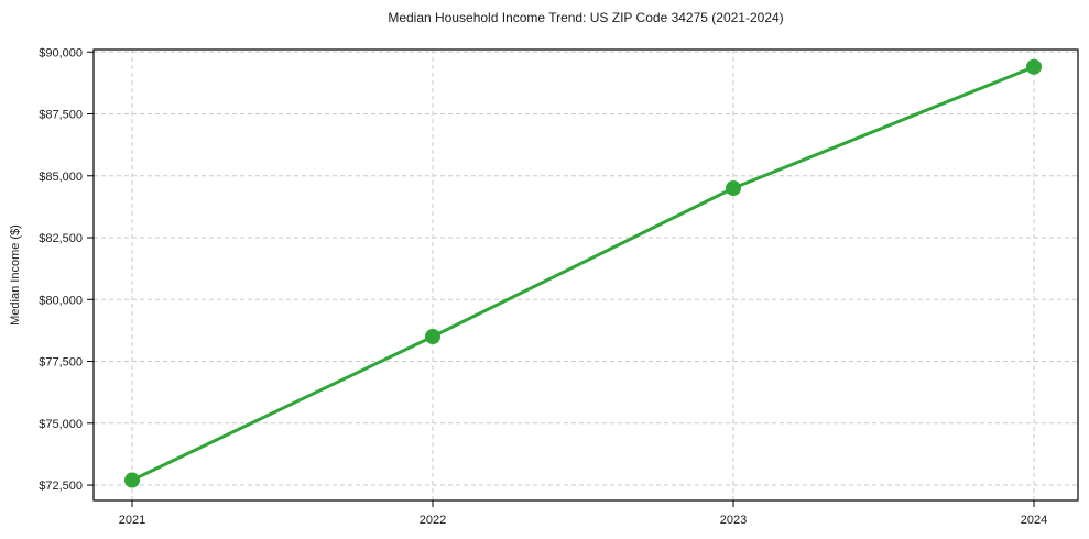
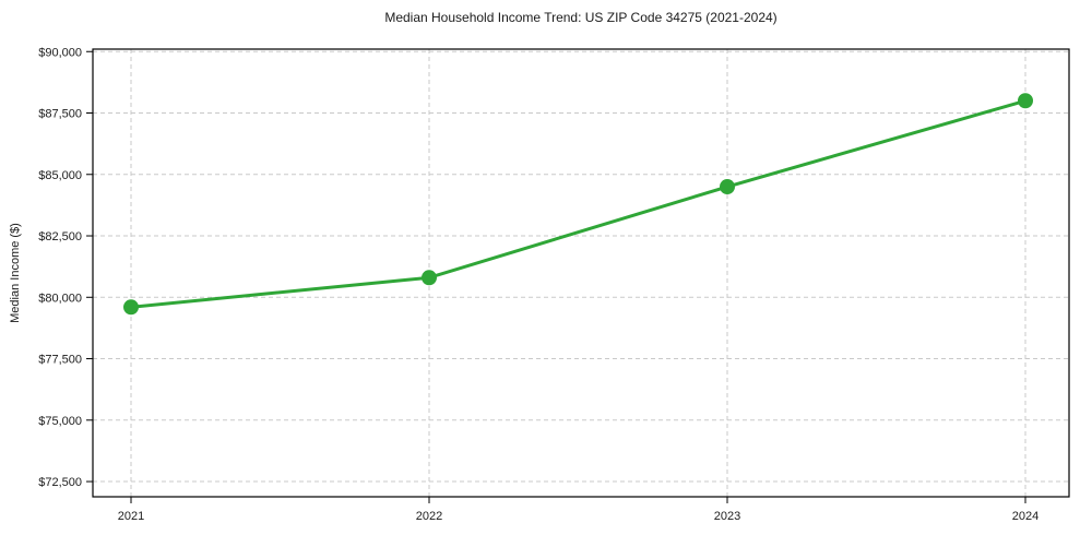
2021: $72700 -> $79600
2022: $78500 -> $80800
2024: $89400 -> $88000
